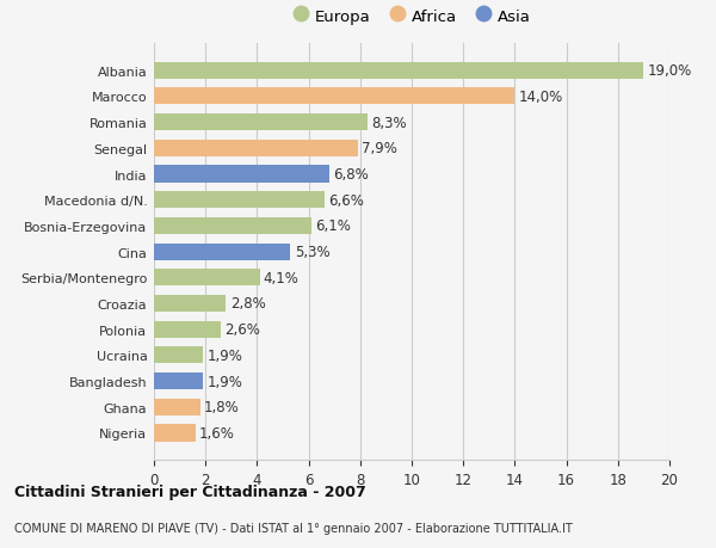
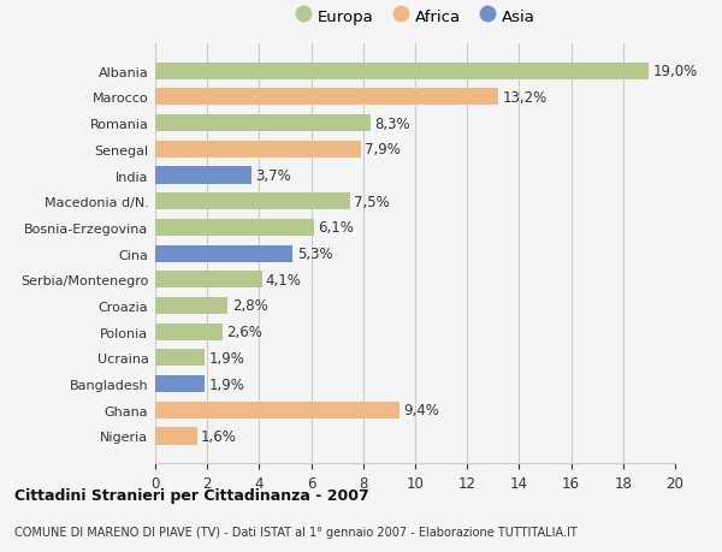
Marocco: 14,0% -> 13,2%
India: 6,8% -> 3,7%
Macedonia d/N.: 6,6% -> 7,5%
Ghana: 1,8% -> 9,4%
